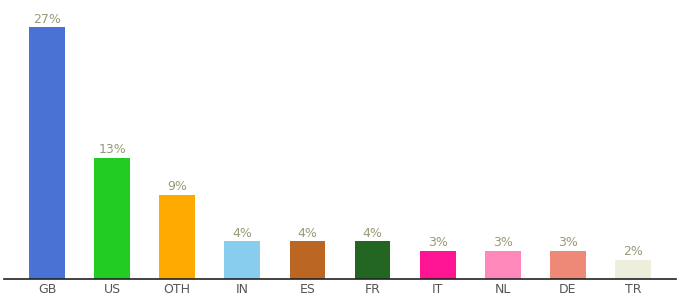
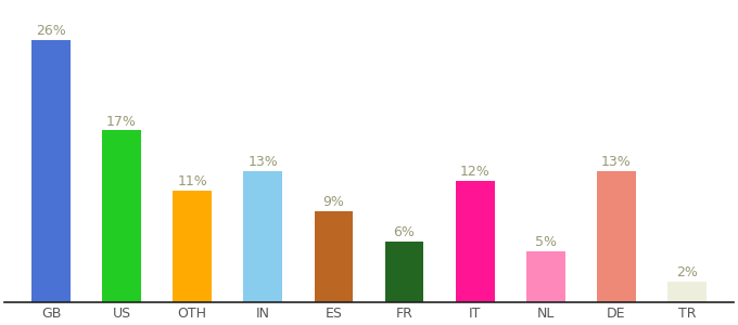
GB: 27% -> 26%
US: 13% -> 17%
OTH: 9% -> 11%
IN: 4% -> 13%
ES: 4% -> 9%
FR: 4% -> 6%
IT: 3% -> 12%
NL: 3% -> 5%
DE: 3% -> 13%
